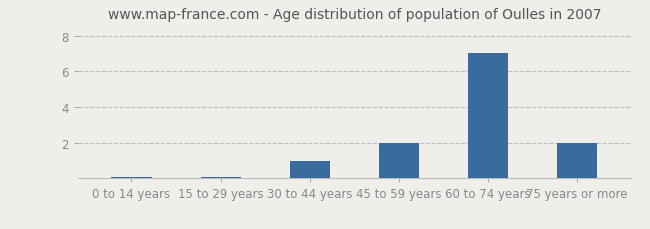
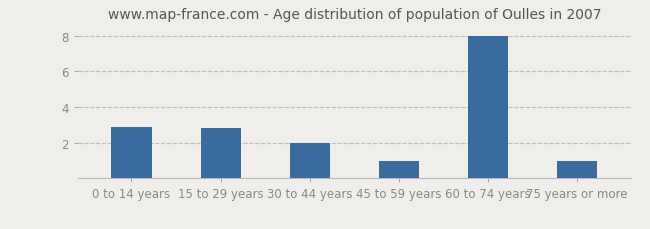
0 to 14 years: 0.1 -> 2.9
15 to 29 years: 0.1 -> 2.8
30 to 44 years: 1.0 -> 2.0
45 to 59 years: 2.0 -> 1.0
60 to 74 years: 7.0 -> 8.0
75 years or more: 2.0 -> 1.0
